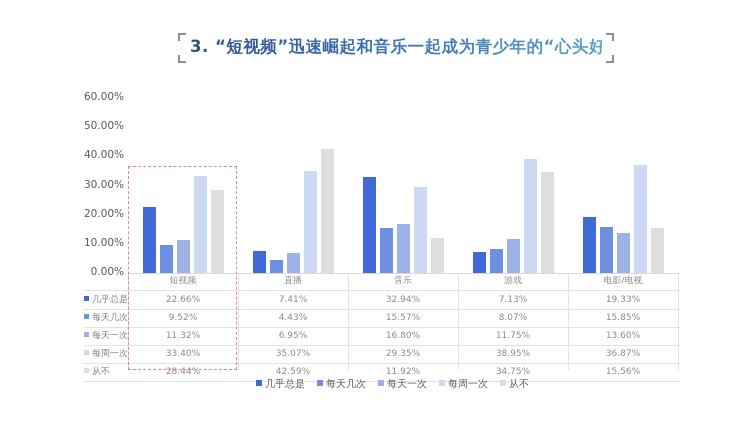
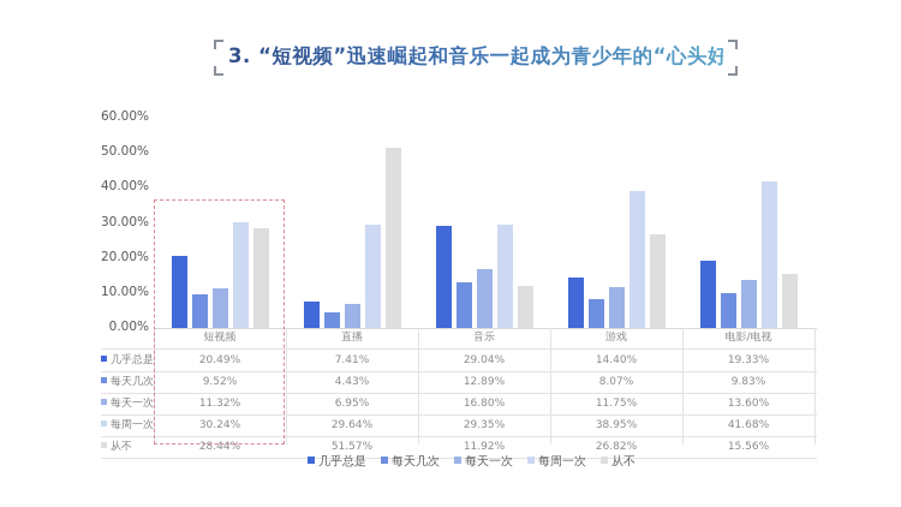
几乎总是/短视频: 22.66% -> 20.49%
每周一次/短视频: 33.40% -> 30.24%
每周一次/直播: 35.07% -> 29.64%
从不/直播: 42.59% -> 51.57%
几乎总是/音乐: 32.94% -> 29.04%
每天几次/音乐: 15.57% -> 12.89%
几乎总是/游戏: 7.13% -> 14.40%
从不/游戏: 34.75% -> 26.82%
每天几次/电影/电视: 15.85% -> 9.83%
每周一次/电影/电视: 36.87% -> 41.68%
